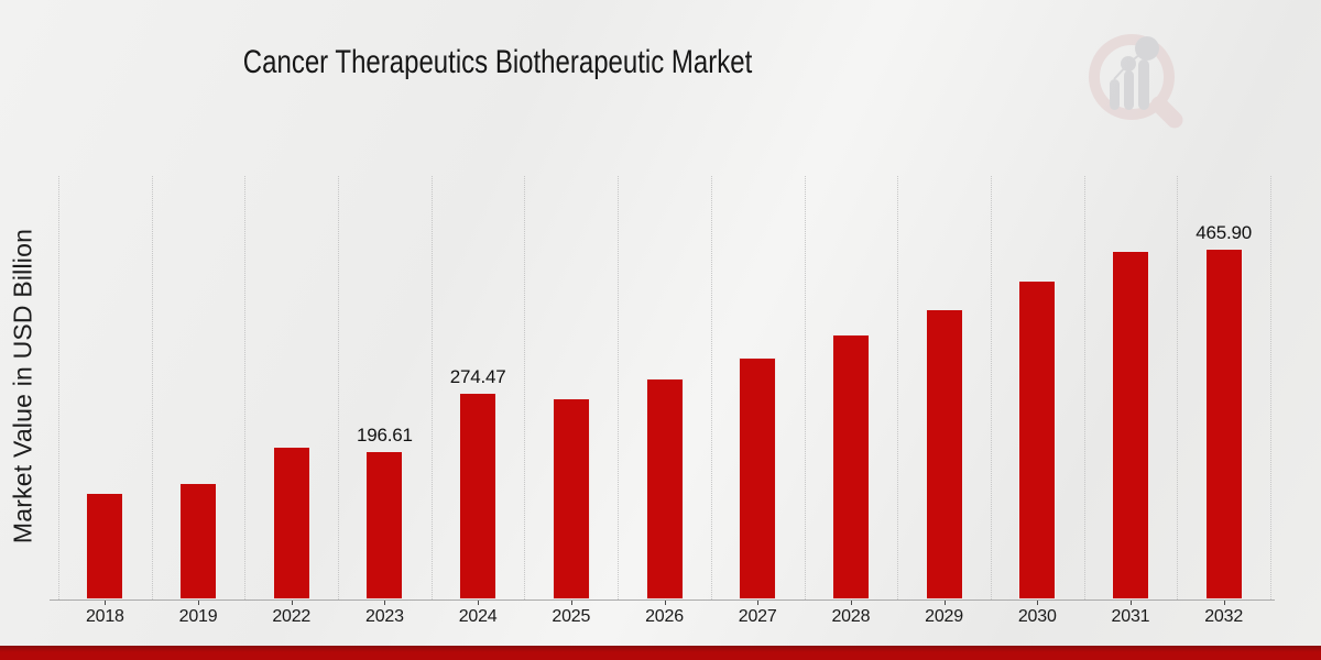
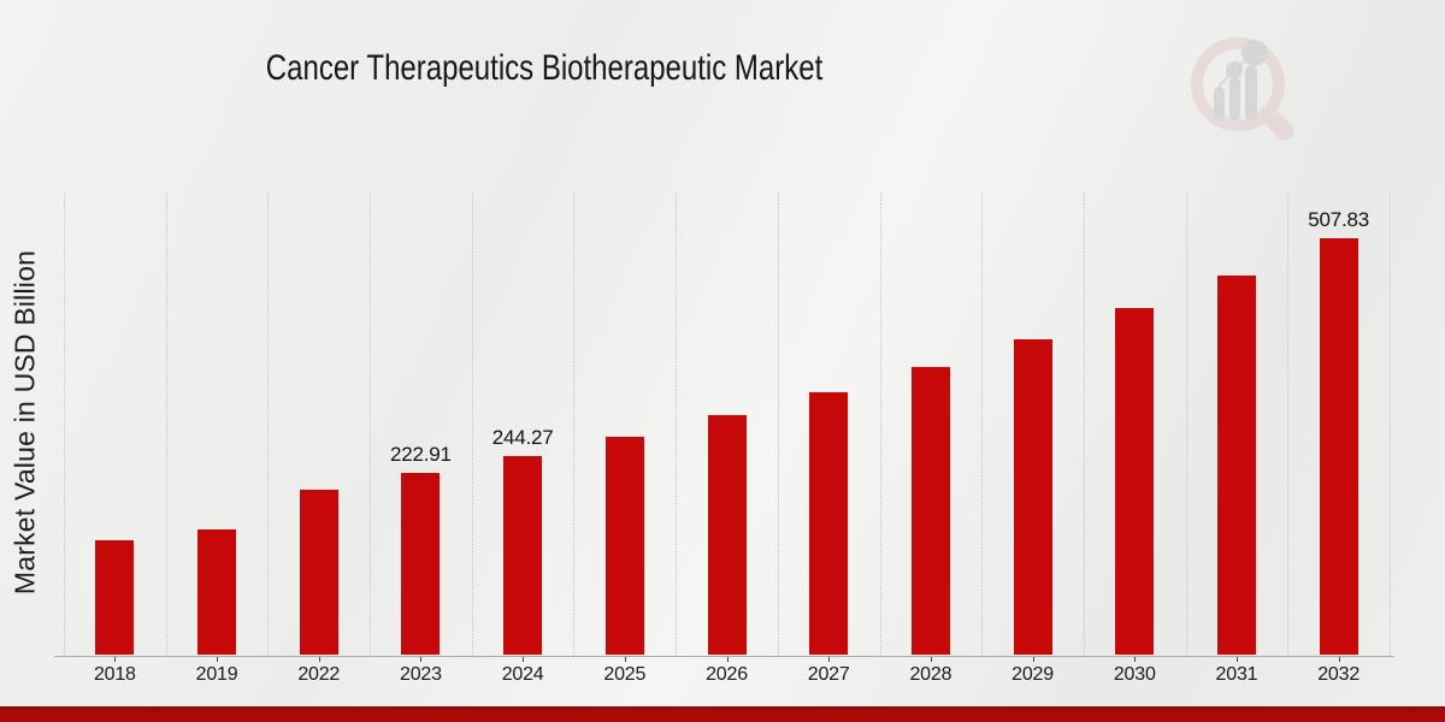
2023: 196.61 -> 222.91
2024: 274.47 -> 244.27
2032: 465.90 -> 507.83
